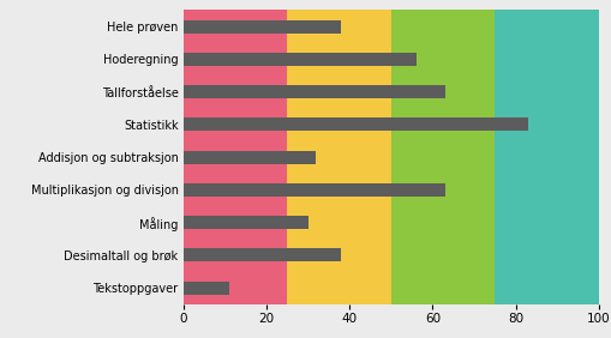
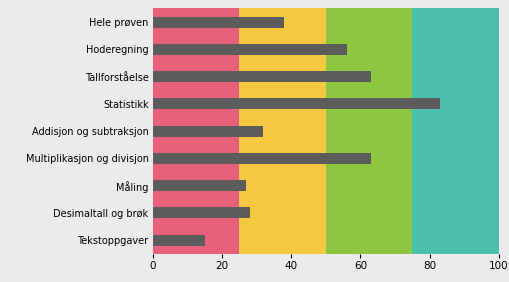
Måling: 30 -> 27
Desimaltall og brøk: 38 -> 28
Tekstoppgaver: 11 -> 15
